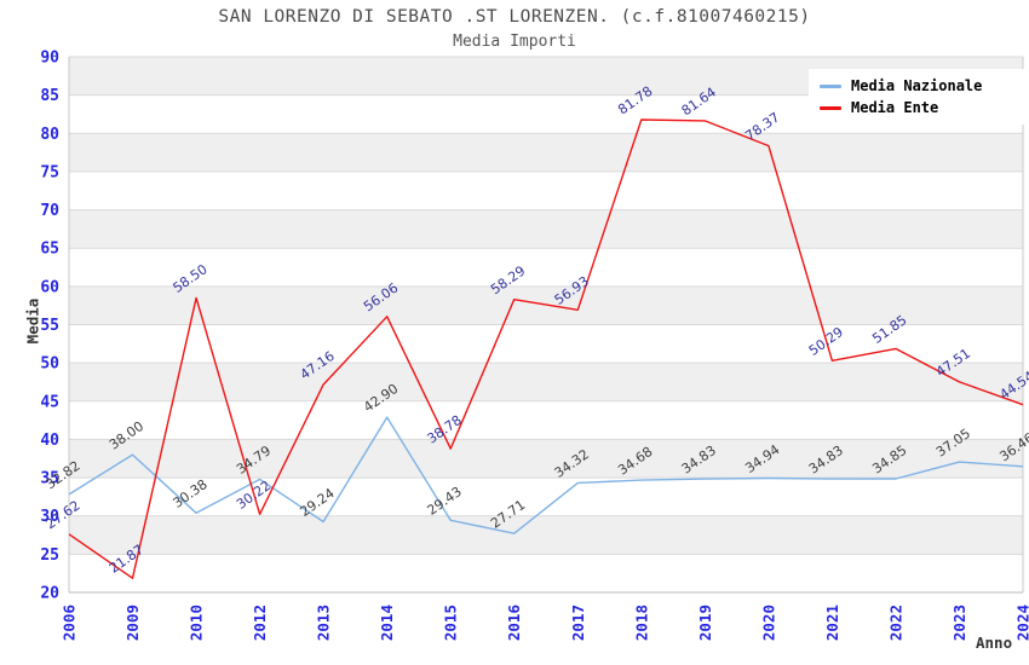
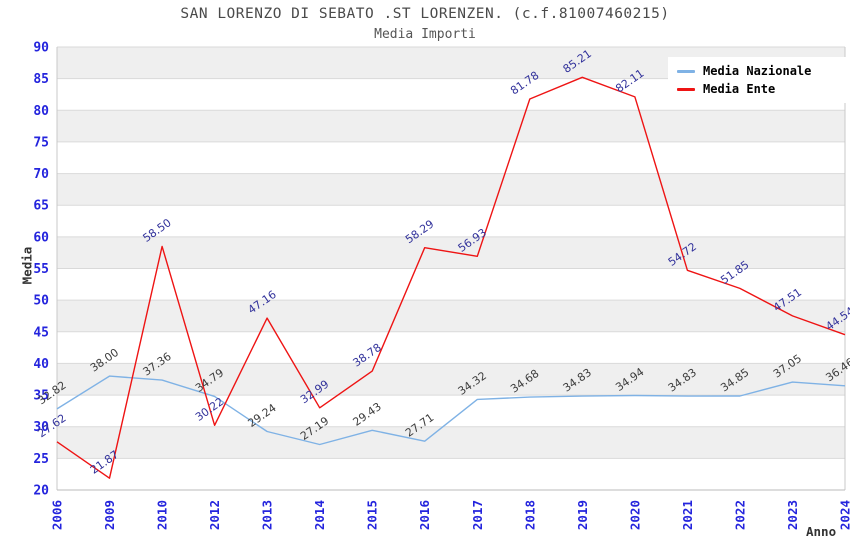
Media Nazionale/2010: 30.38 -> 37.36
Media Nazionale/2014: 42.90 -> 27.19
Media Ente/2014: 56.06 -> 32.99
Media Ente/2019: 81.64 -> 85.21
Media Ente/2020: 78.37 -> 82.11
Media Ente/2021: 50.29 -> 54.72
